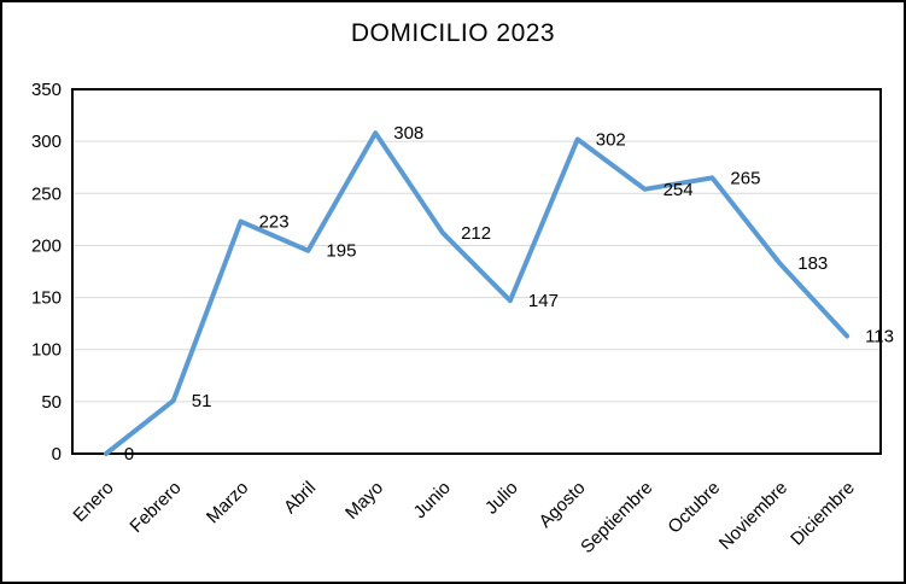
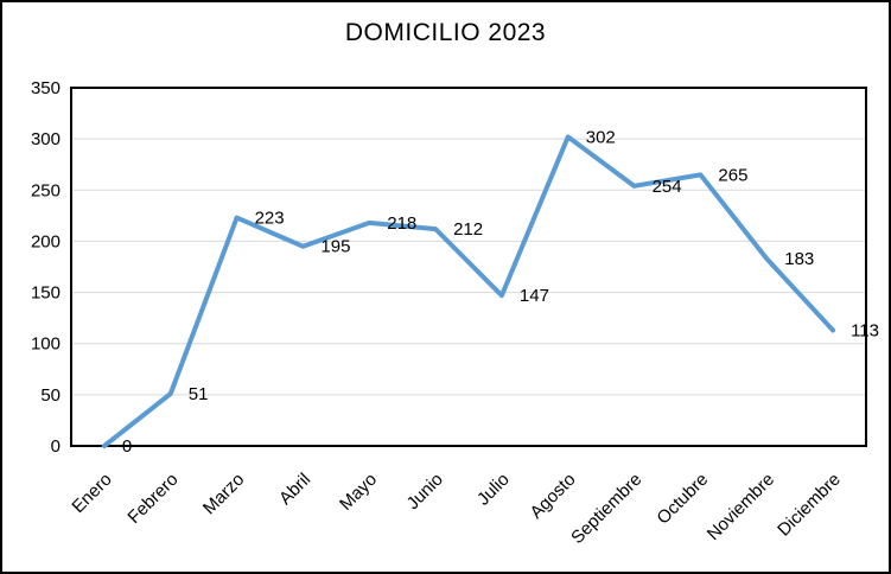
Mayo: 308 -> 218
